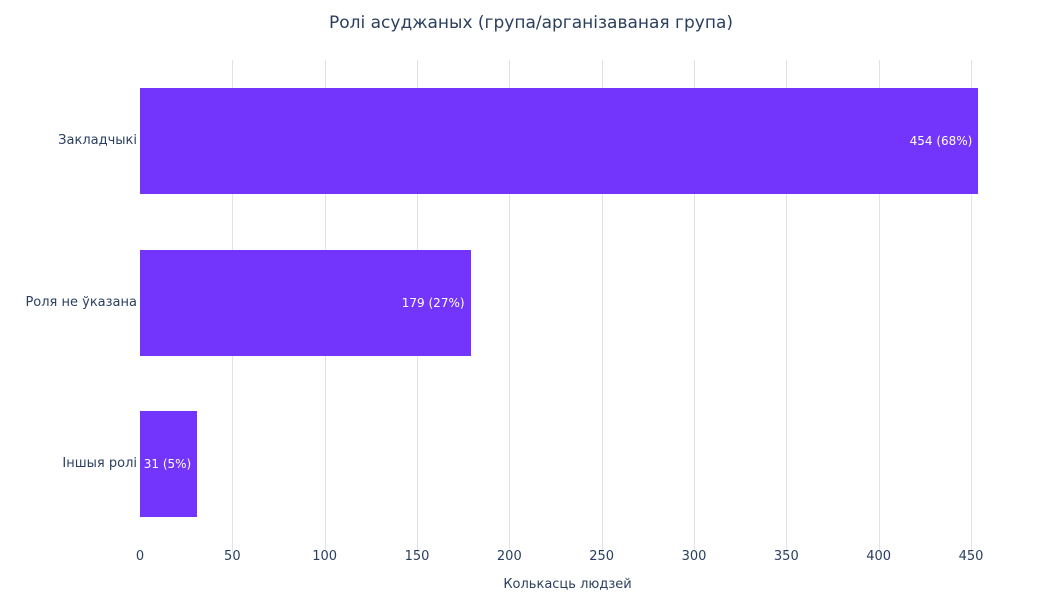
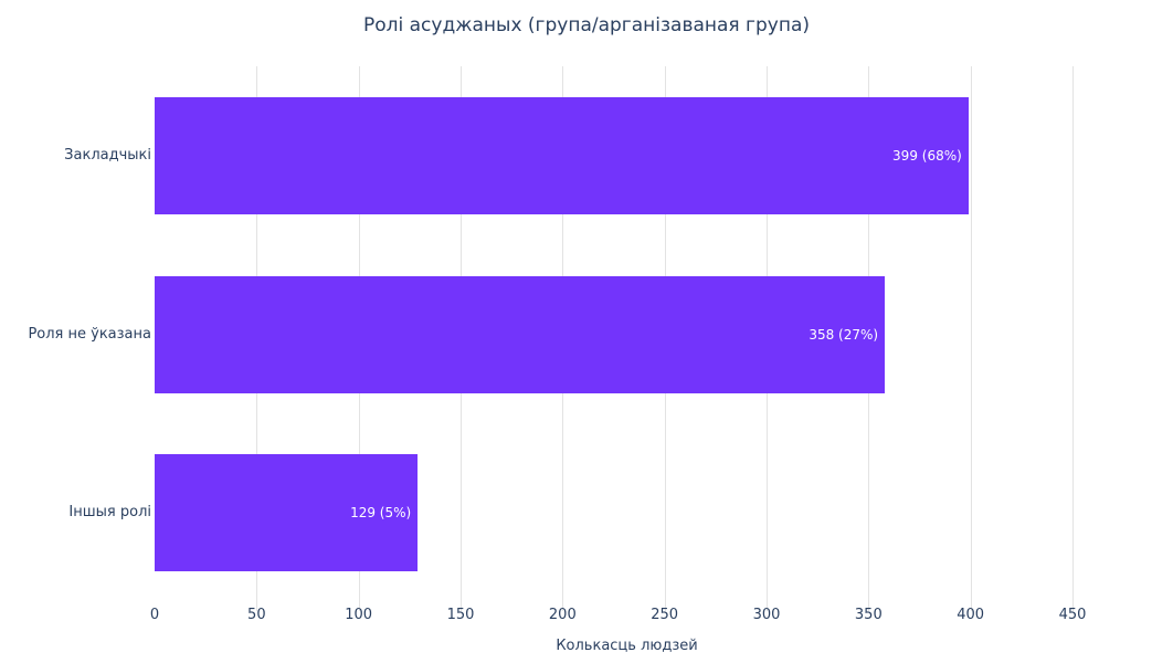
Закладчыкі: 454 -> 399
Роля не ўказана: 179 -> 358
Іншыя ролі: 31 -> 129
